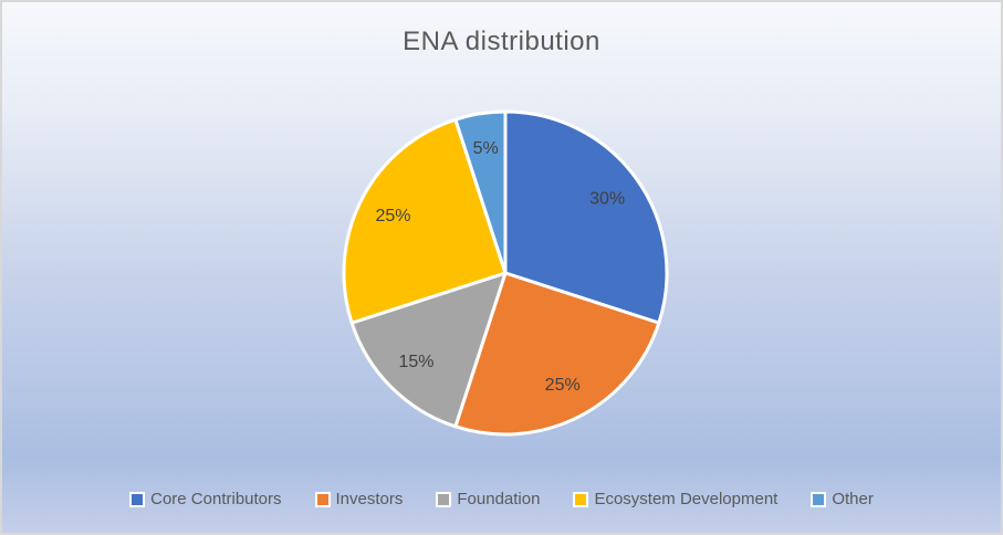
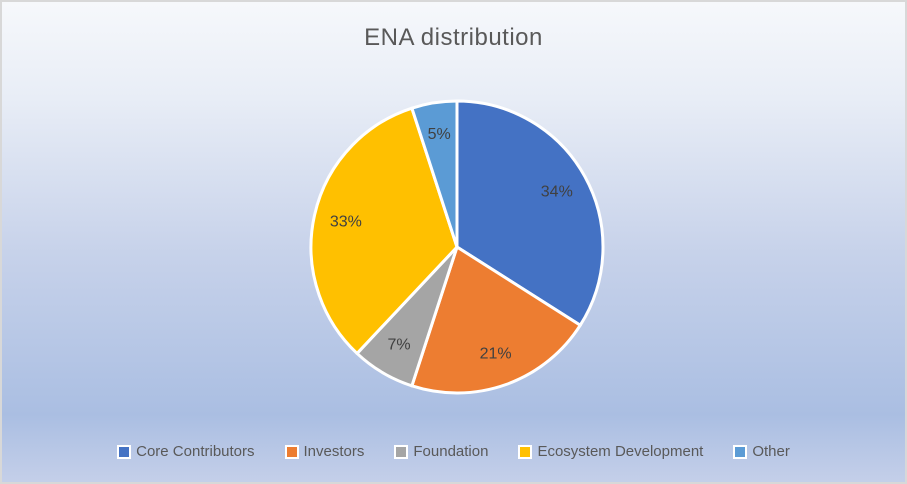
Core Contributors: 30% -> 34%
Investors: 25% -> 21%
Foundation: 15% -> 7%
Ecosystem Development: 25% -> 33%
